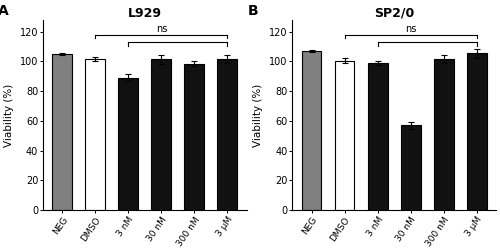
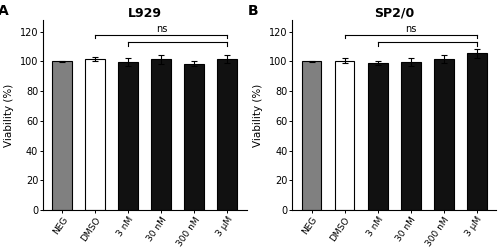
L929/NEG: 105 -> 100
L929/3 nM: 89 -> 100
SP2/0/NEG: 107 -> 100
SP2/0/30 nM: 57 -> 100
